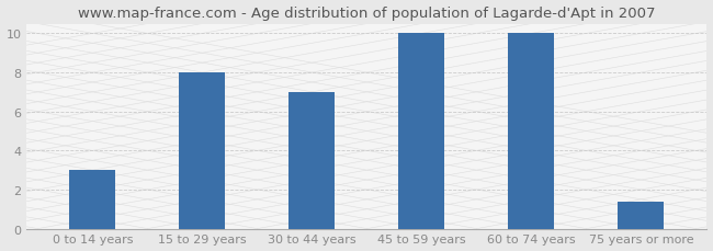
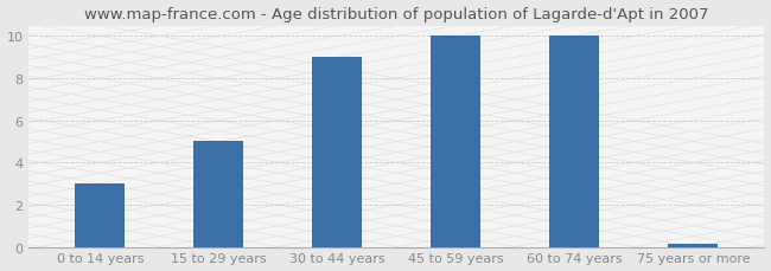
15 to 29 years: 8.0 -> 5.0
30 to 44 years: 7.0 -> 9.0
75 years or more: 1.4 -> 0.1
